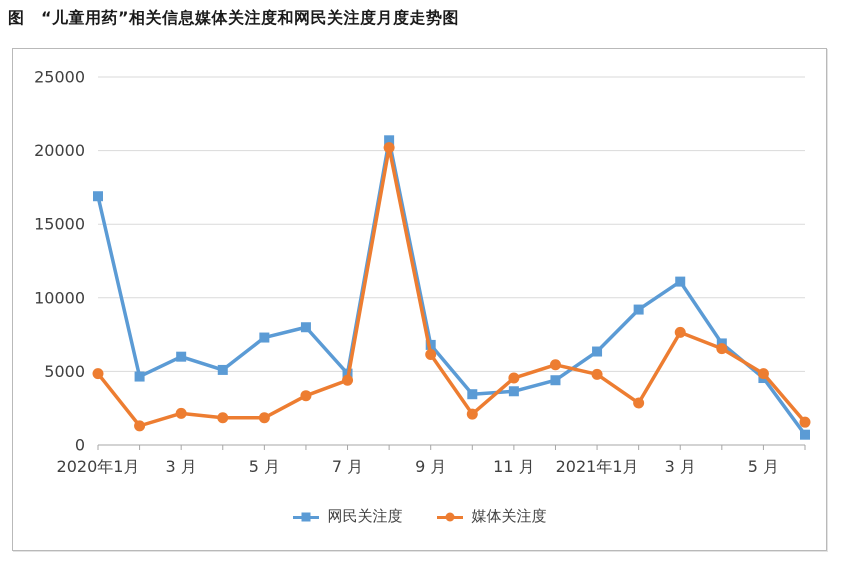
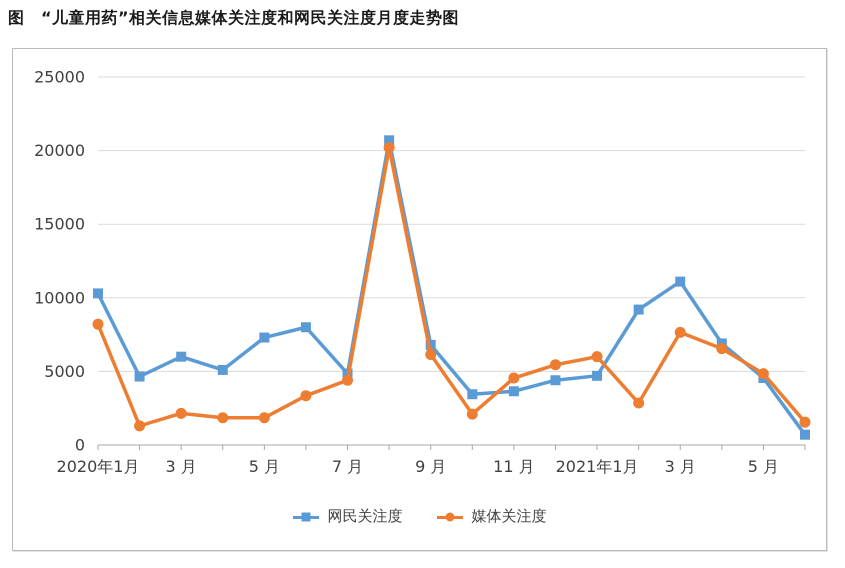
网民关注度/2020年1月: 16900 -> 10300
媒体关注度/2020年1月: 4800 -> 8200
网民关注度/2021年1月: 6400 -> 4700
媒体关注度/2021年1月: 4800 -> 6000
